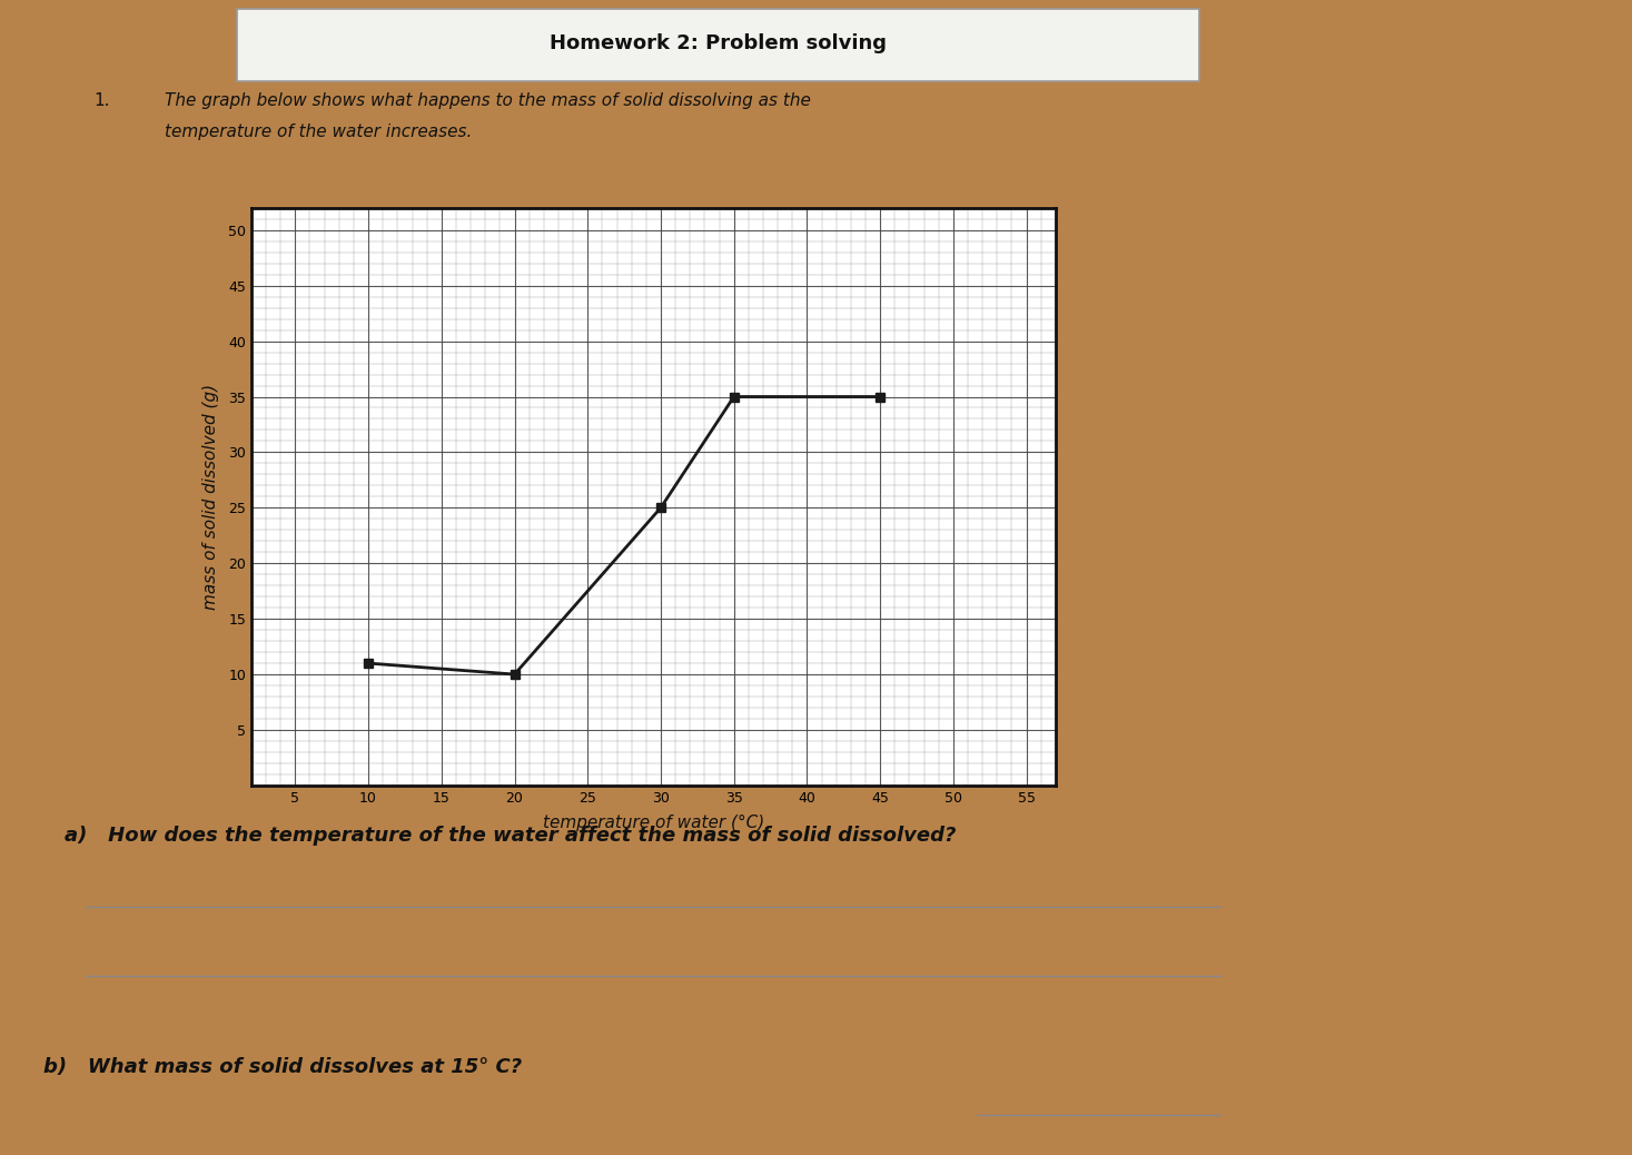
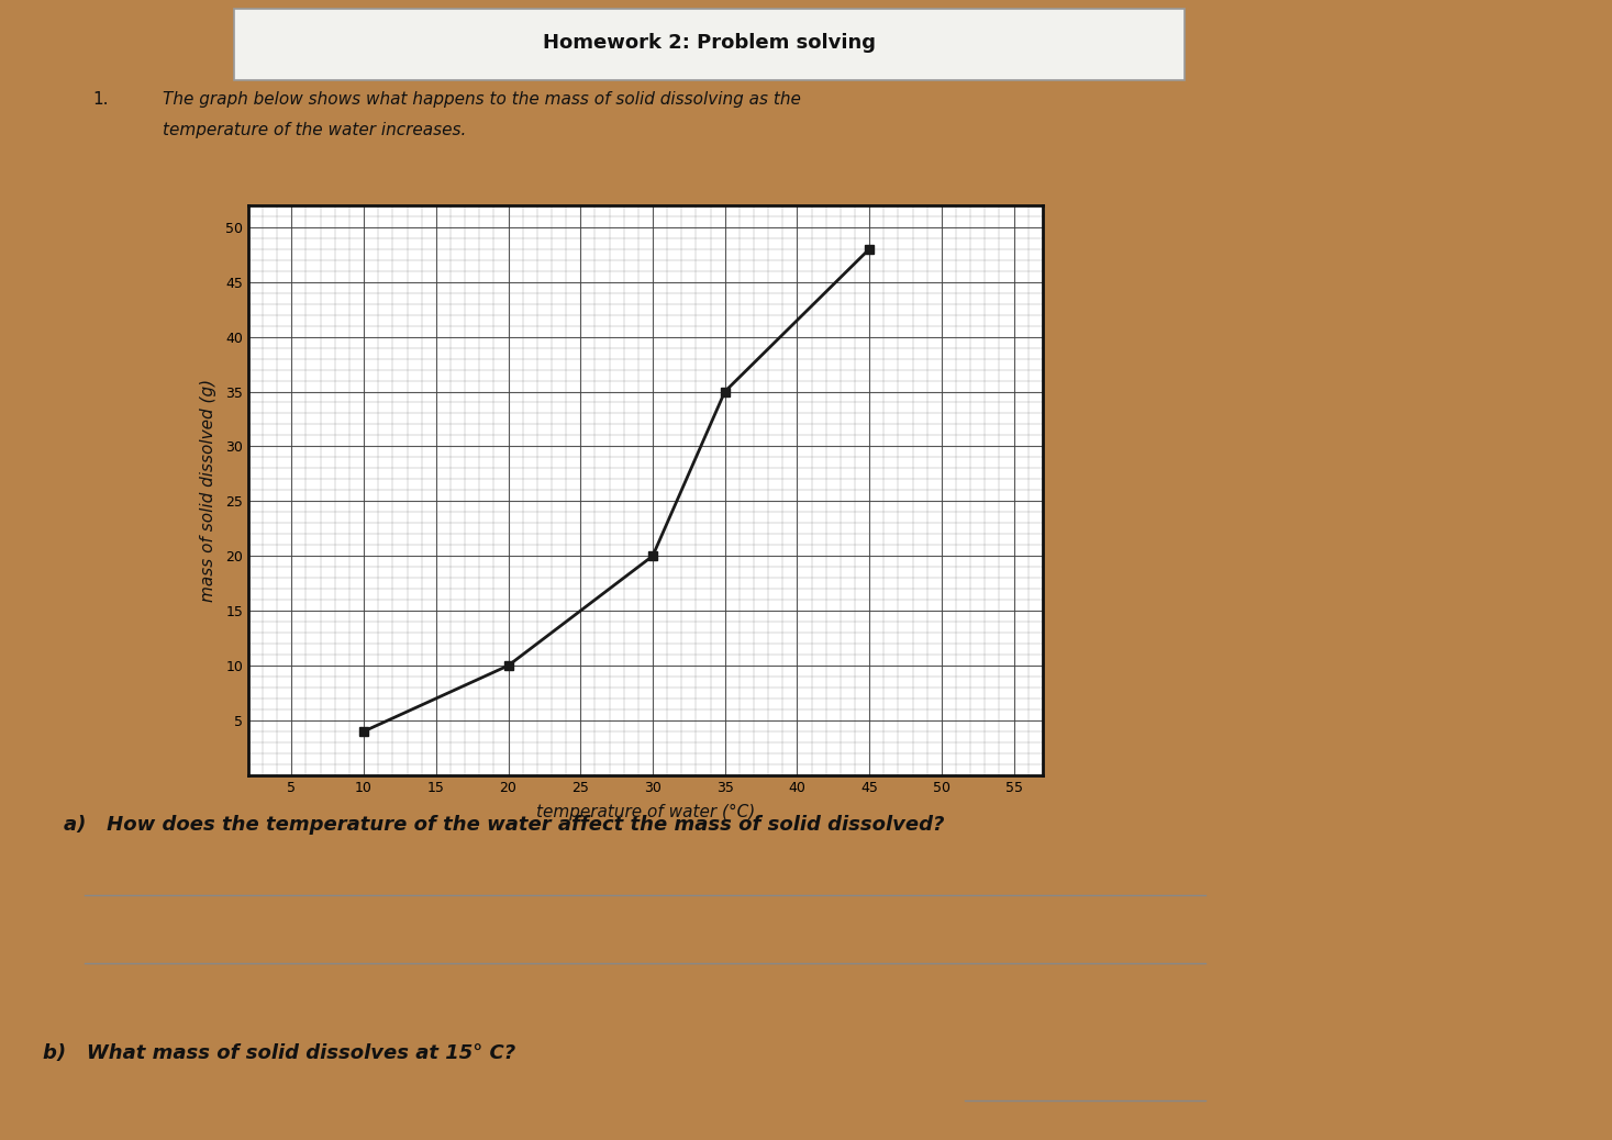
10: 11 -> 4
30: 25 -> 20
45: 35 -> 48
